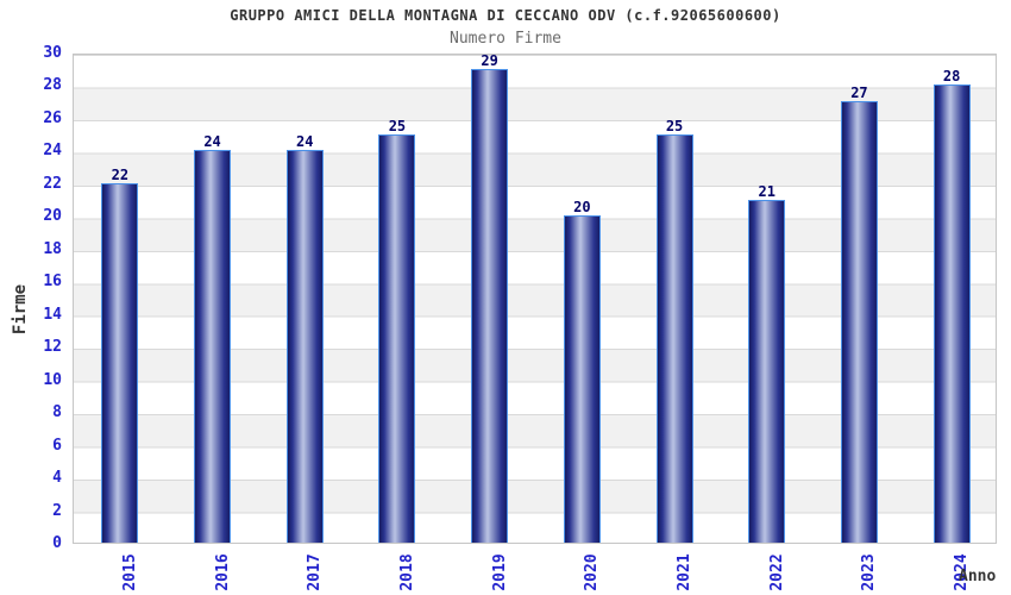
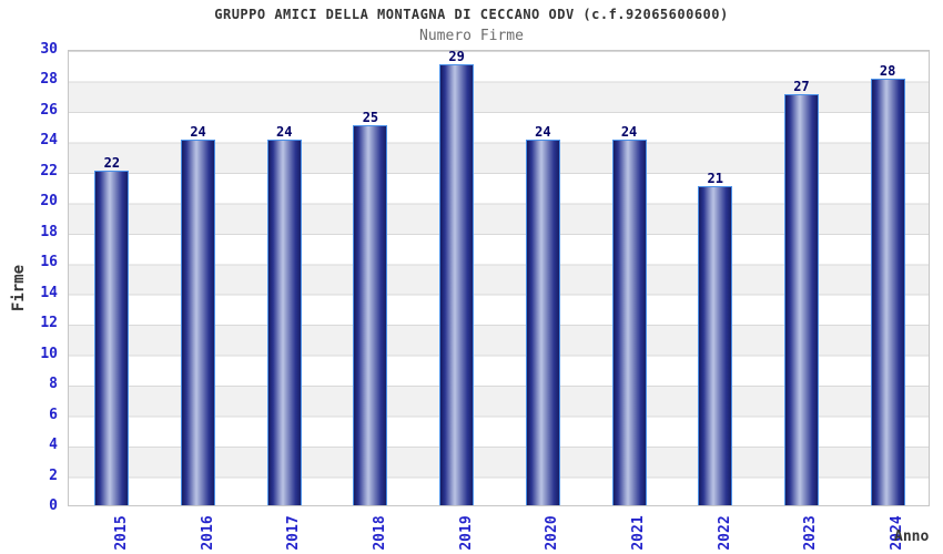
2020: 20 -> 24
2021: 25 -> 24
